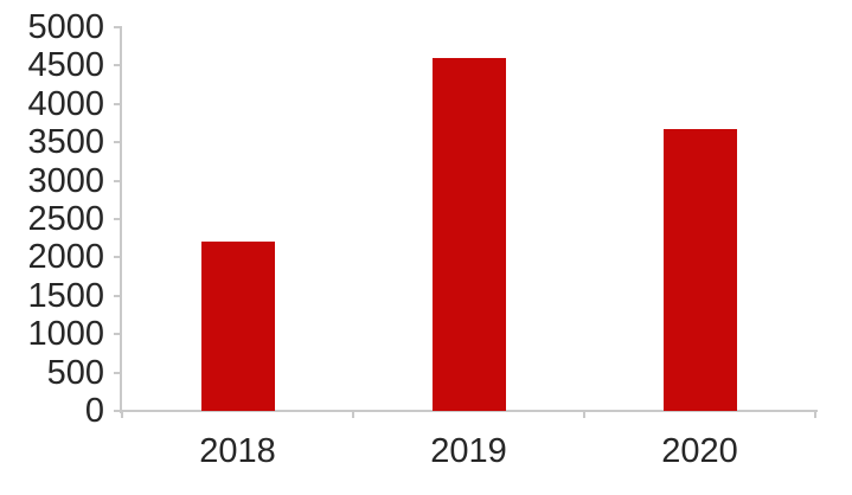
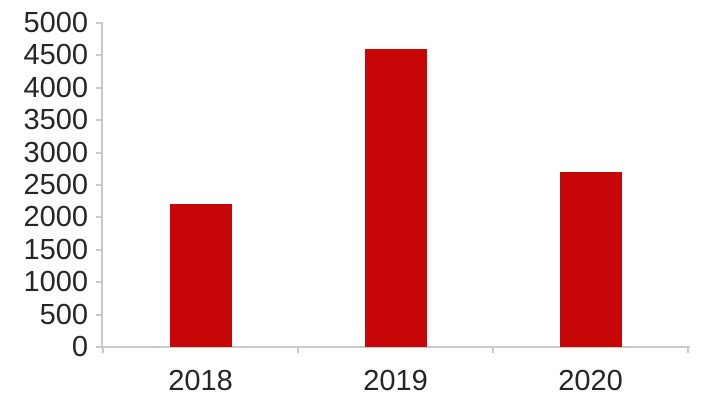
2020: 3700 -> 2700
